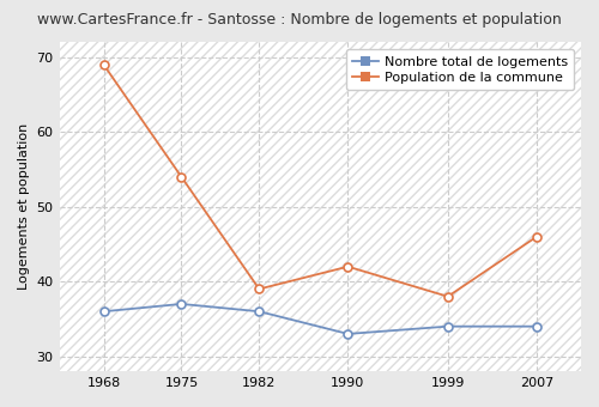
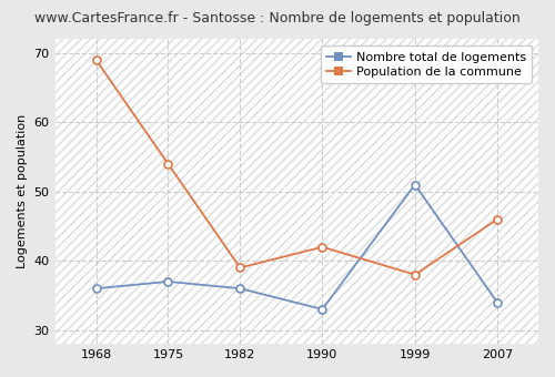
Nombre total de logements/1999: 34 -> 51
